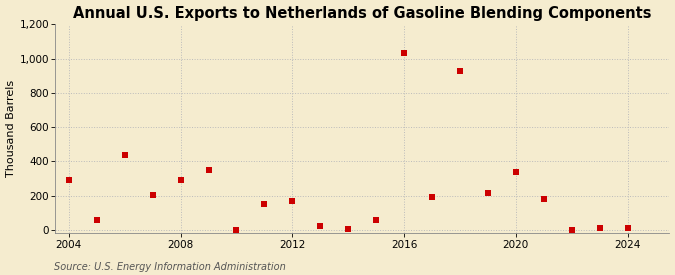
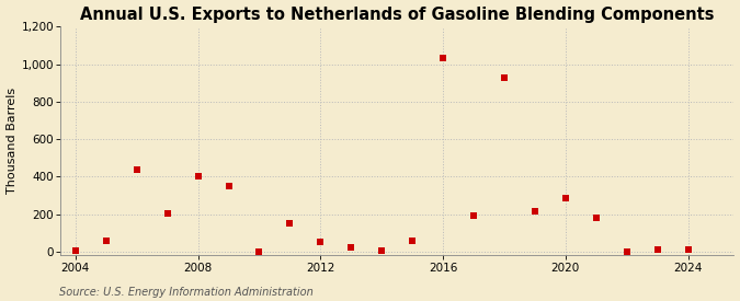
2004: 290 -> 0
2008: 290 -> 400
2012: 170 -> 50
2020: 340 -> 280
